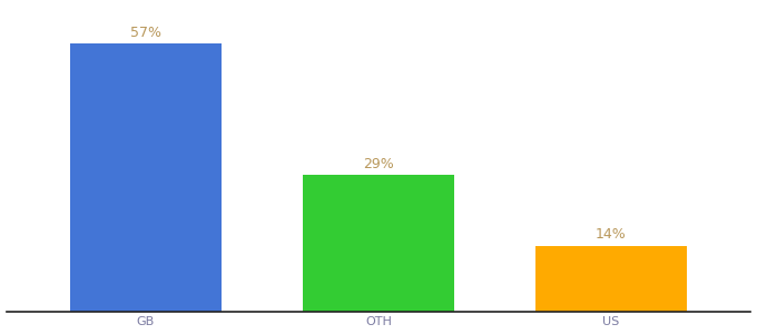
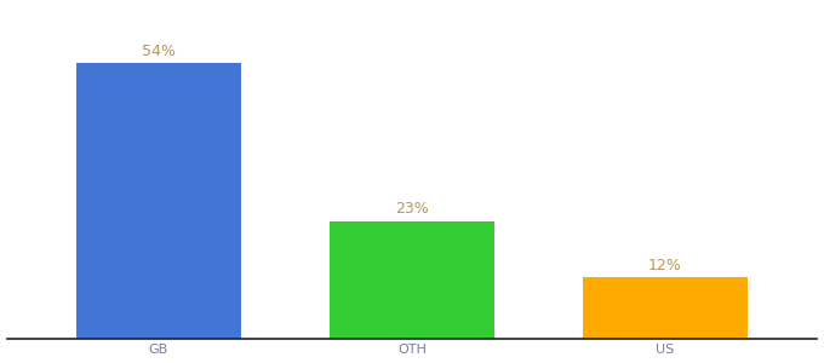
GB: 57% -> 54%
OTH: 29% -> 23%
US: 14% -> 12%
